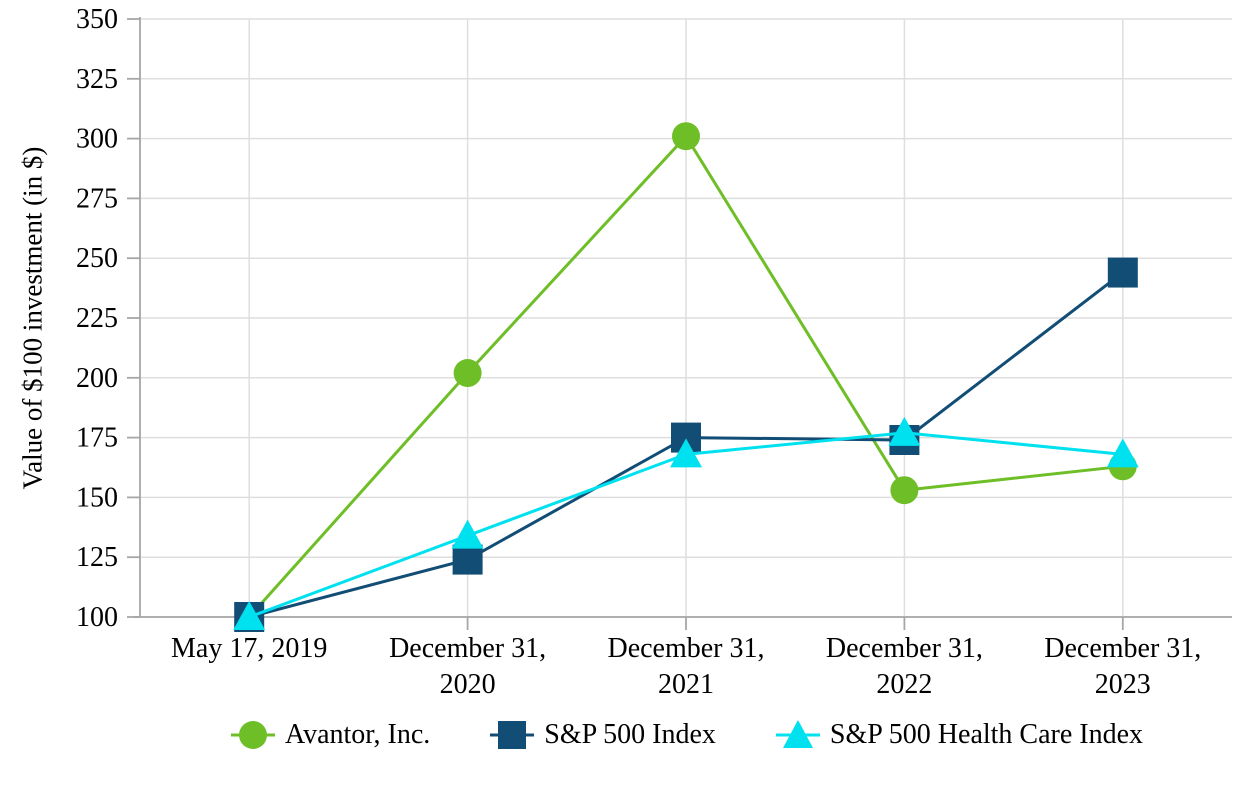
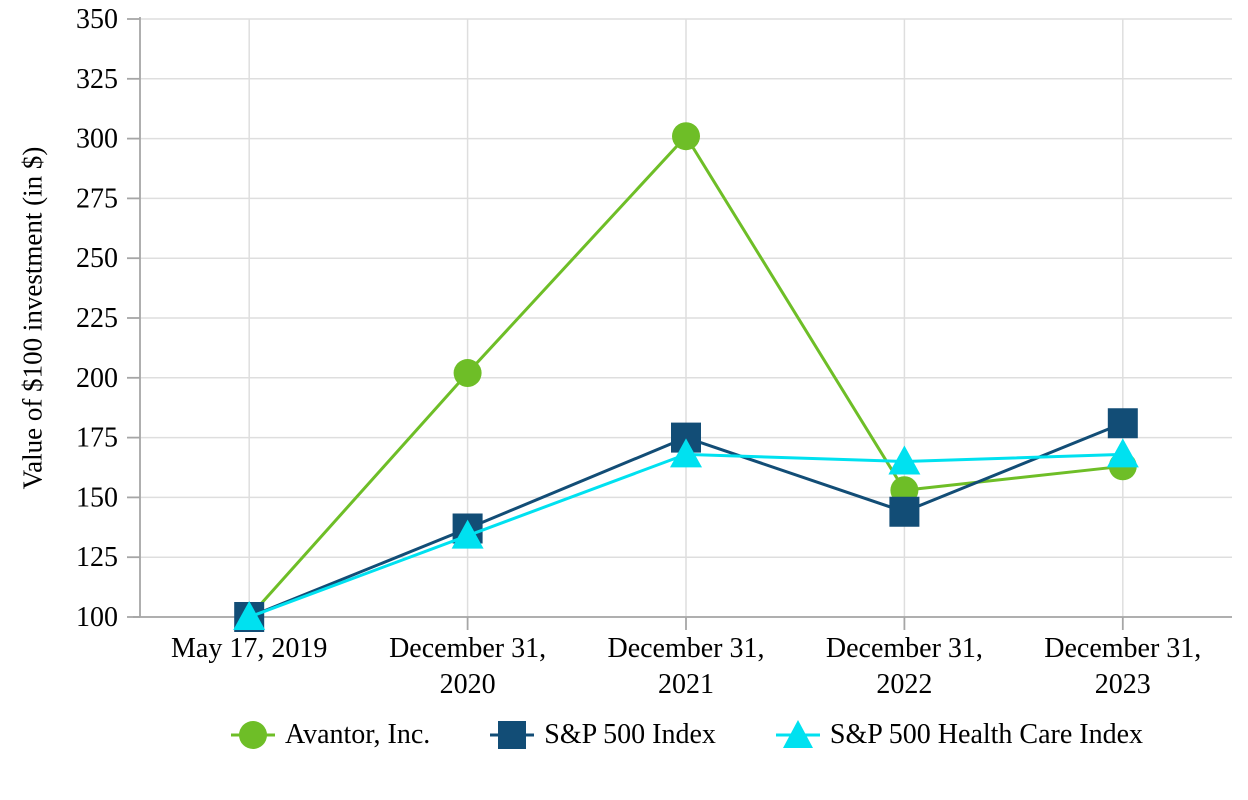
S&P 500 Index/December 31, 2020: 124 -> 137
S&P 500 Index/December 31, 2022: 174 -> 144
S&P 500 Health Care Index/December 31, 2022: 177 -> 165
S&P 500 Index/December 31, 2023: 244 -> 181
